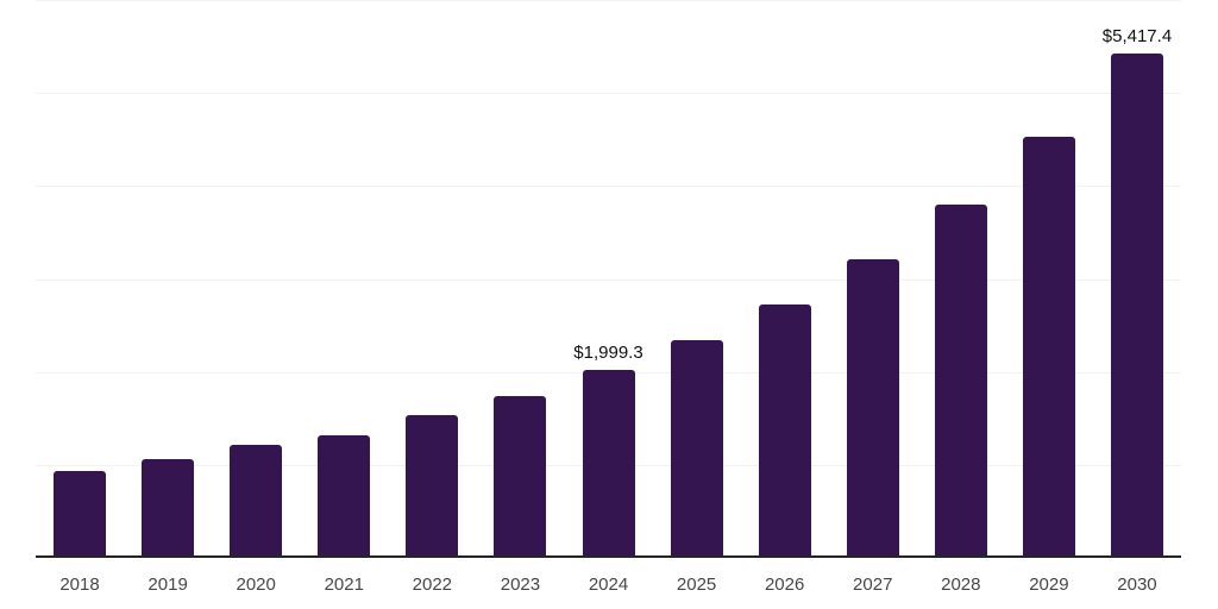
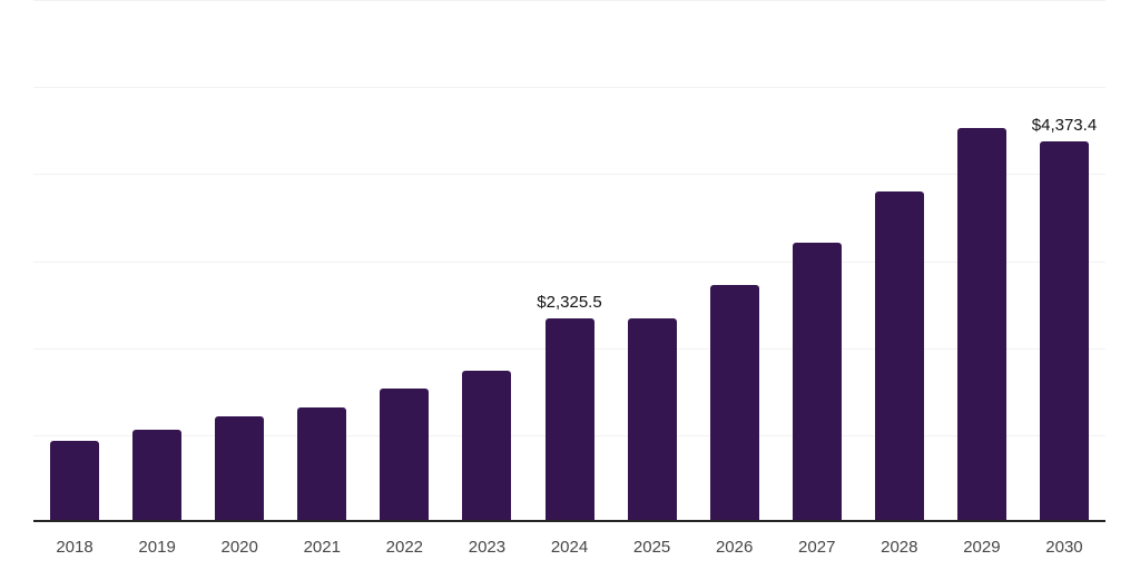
2024: $1,999.3 -> $2,325.5
2030: $5,417.4 -> $4,373.4
